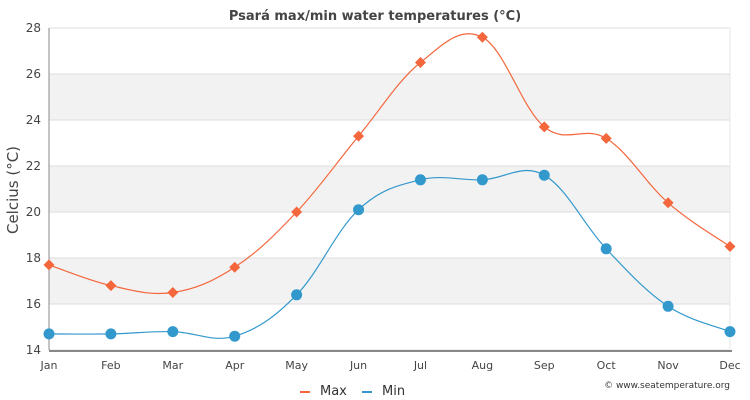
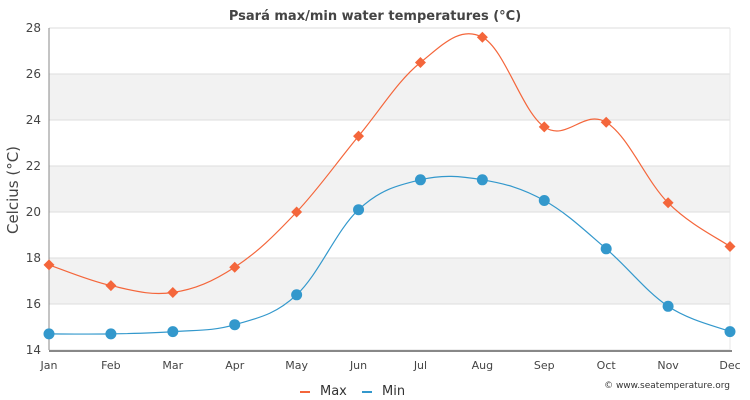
Min/Apr: 14.6 -> 15.1
Min/Sep: 21.6 -> 20.5
Max/Oct: 23.2 -> 23.9
